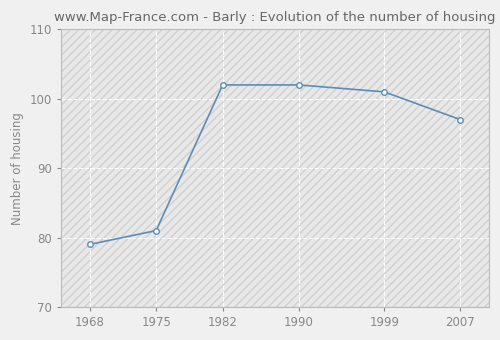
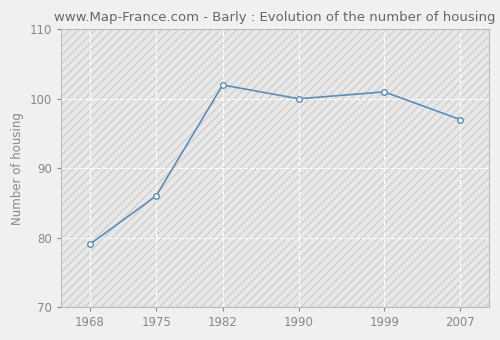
1975: 81 -> 86
1990: 102 -> 100
